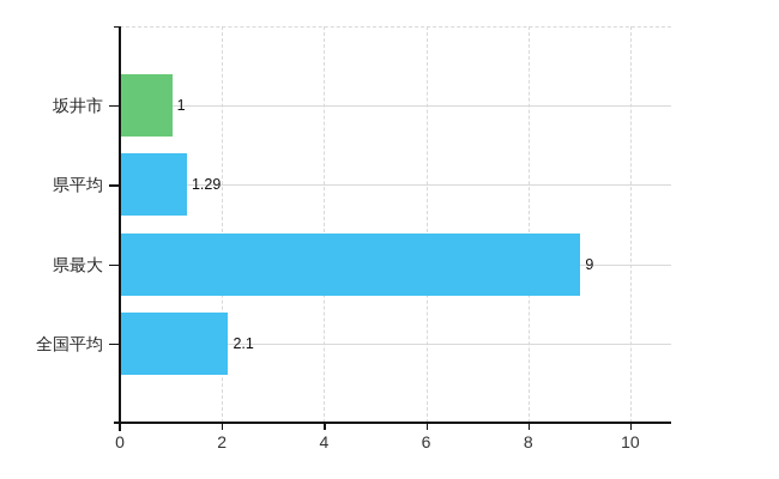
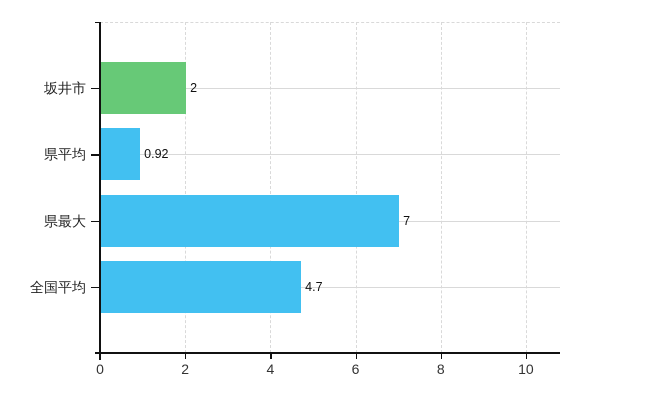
坂井市: 1 -> 2
県平均: 1.29 -> 0.92
県最大: 9 -> 7
全国平均: 2.1 -> 4.7
